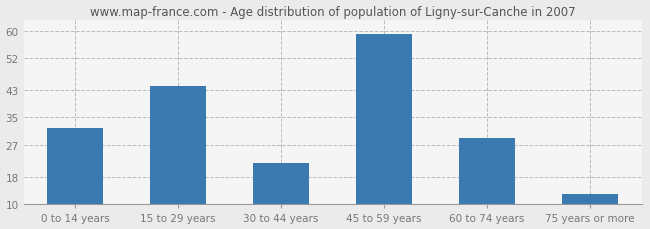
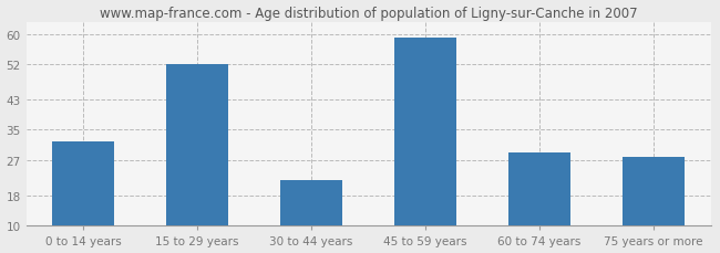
15 to 29 years: 44 -> 52
75 years or more: 13 -> 28
